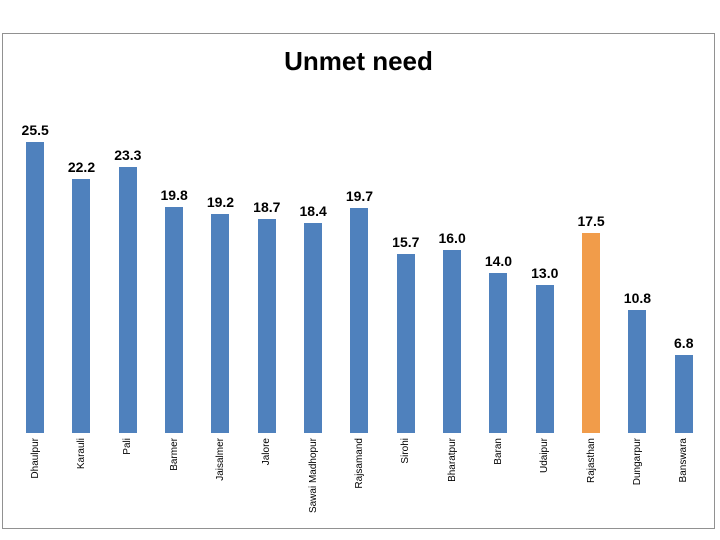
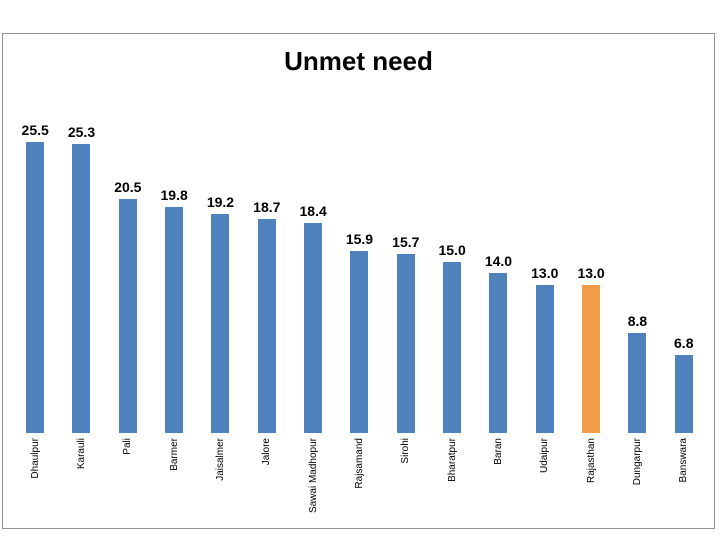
Karauli: 22.2 -> 25.3
Pali: 23.3 -> 20.5
Rajsamand: 19.7 -> 15.9
Bharatpur: 16.0 -> 15.0
Rajasthan: 17.5 -> 13.0
Dungarpur: 10.8 -> 8.8
